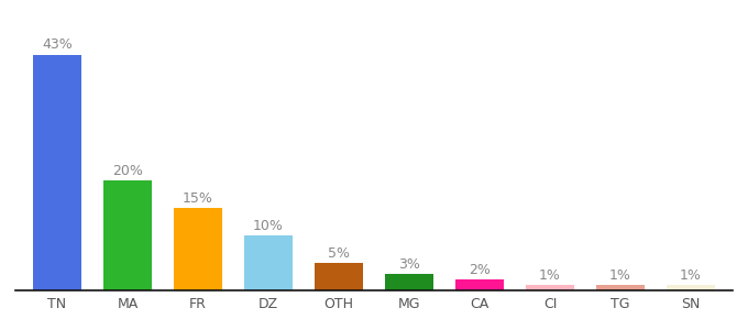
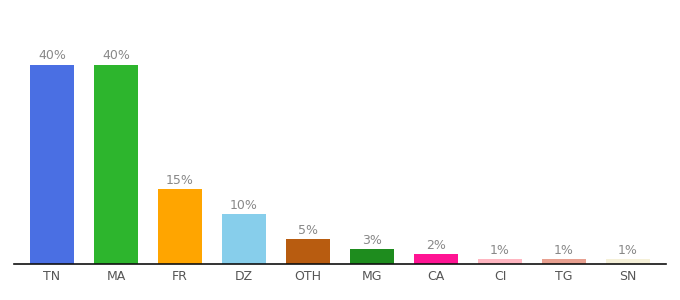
TN: 43% -> 40%
MA: 20% -> 40%
